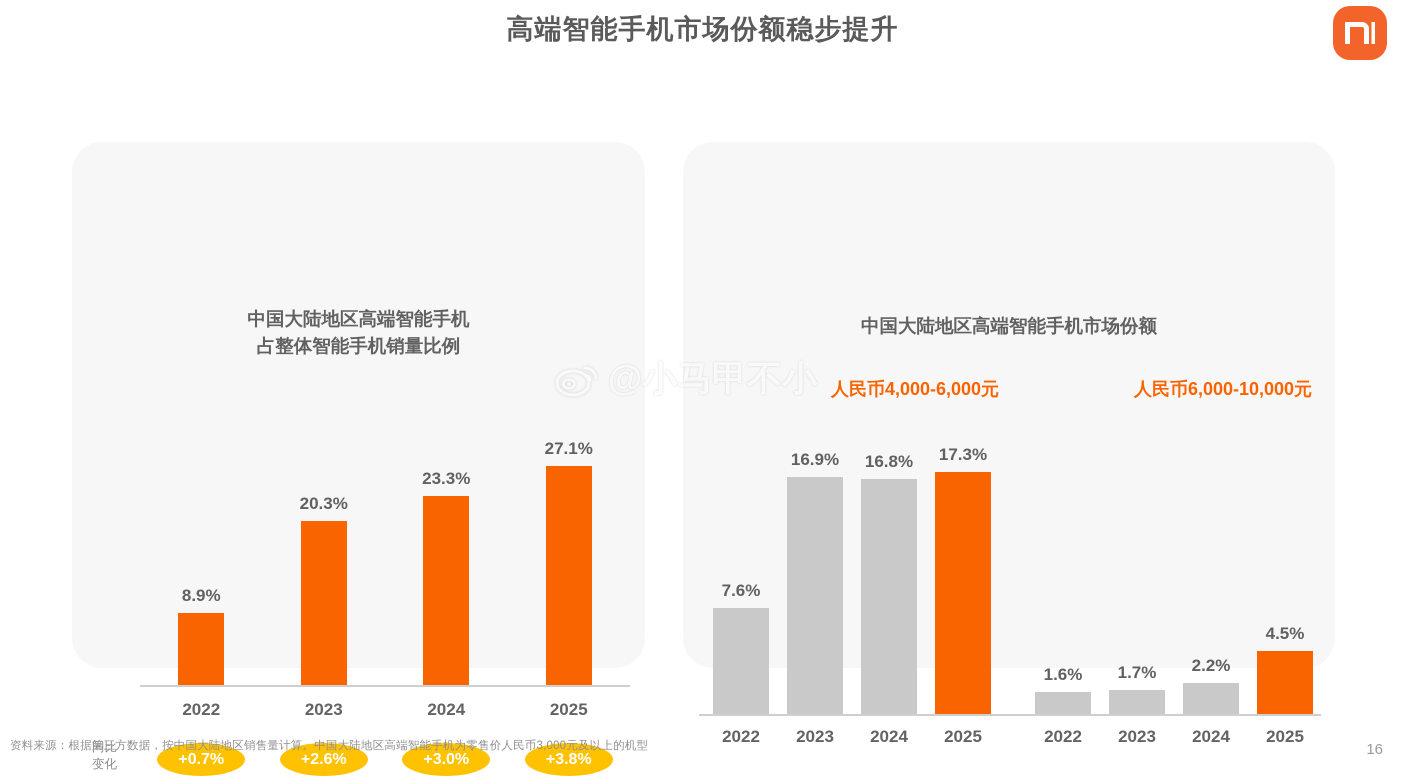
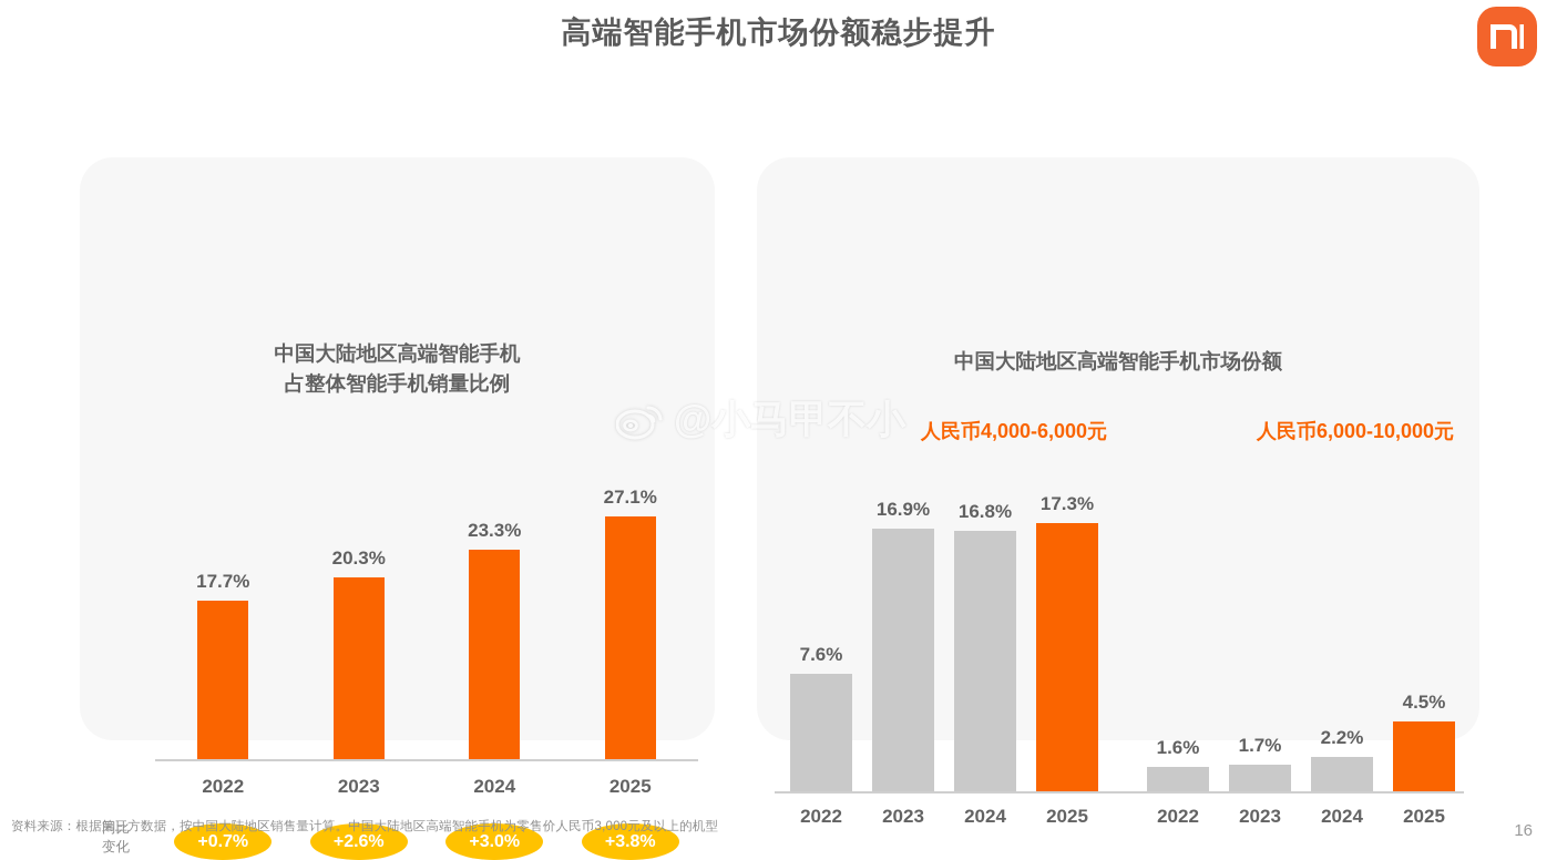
中国大陆地区高端智能手机占整体智能手机销量比例/2022: 8.9% -> 17.7%
